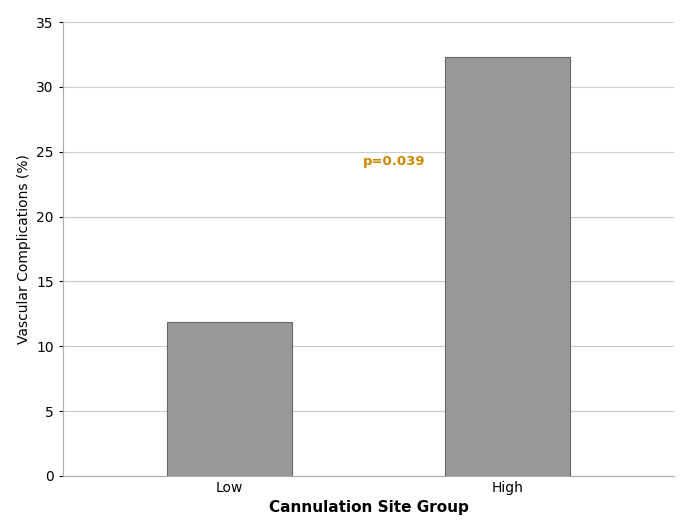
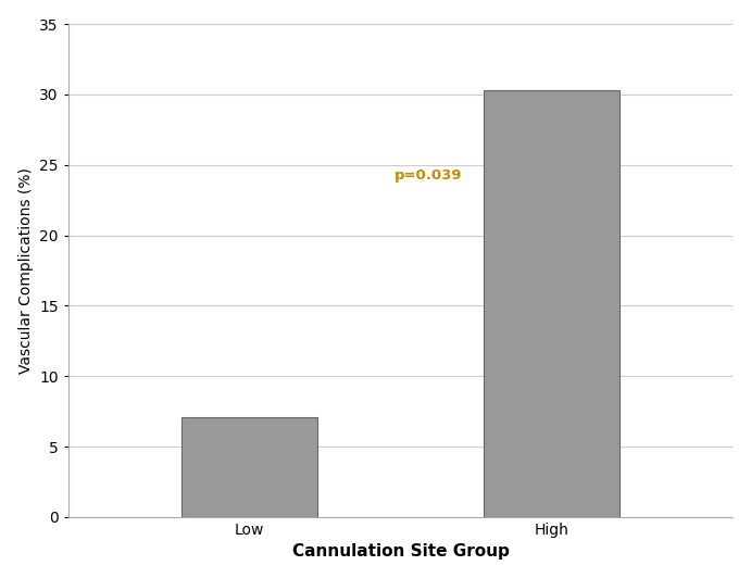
Low: 11.9 -> 7.1
High: 32.3 -> 30.3
